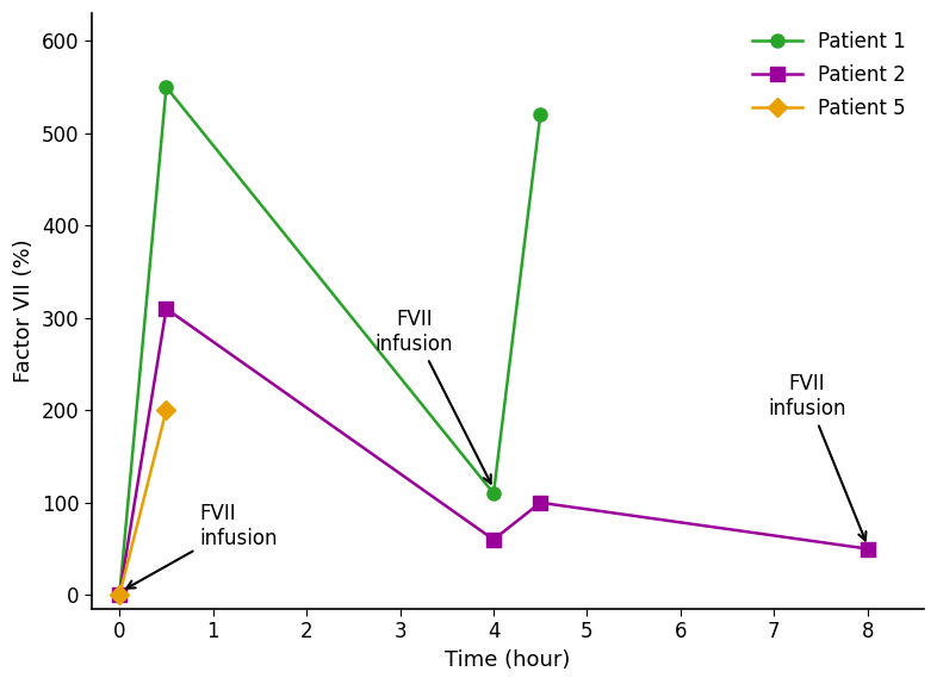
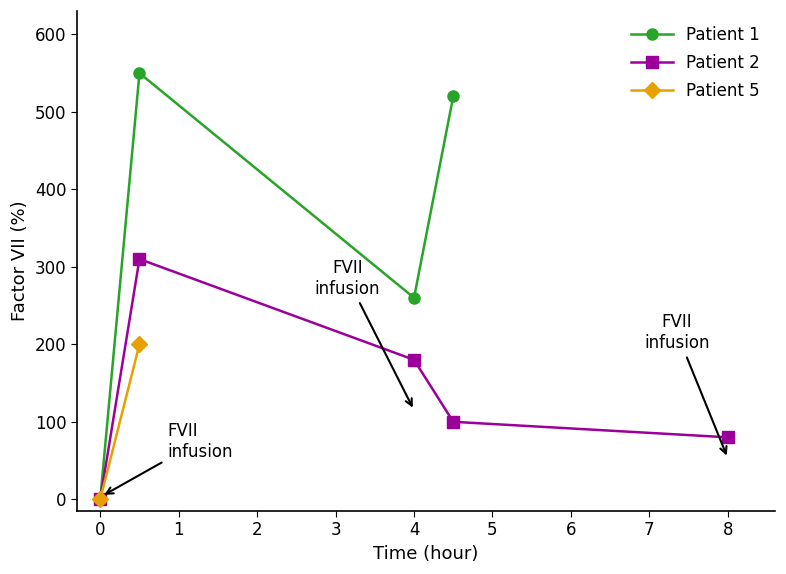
Patient 1/4: 110 -> 260
Patient 2/4: 60 -> 180
Patient 2/8: 50 -> 80
